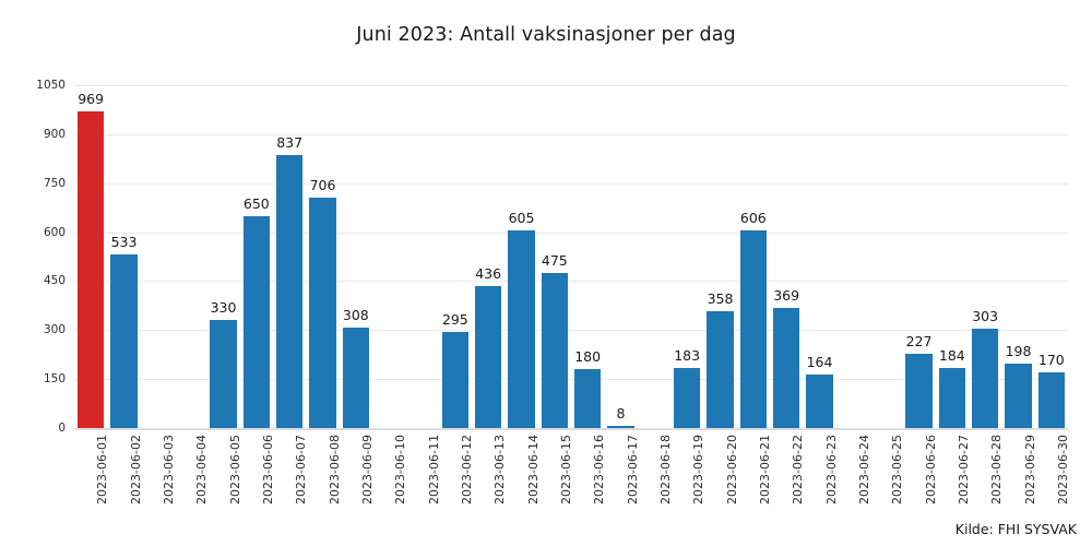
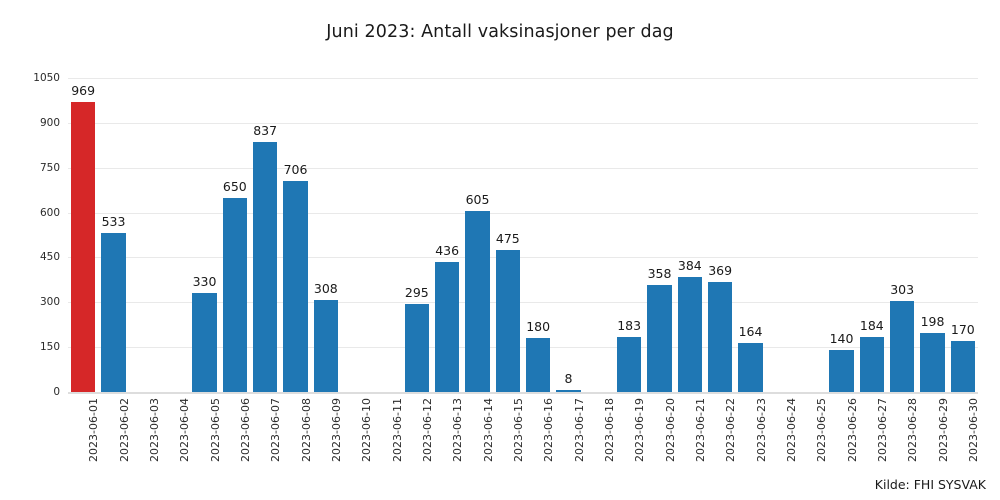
2023-06-21: 606 -> 384
2023-06-26: 227 -> 140
